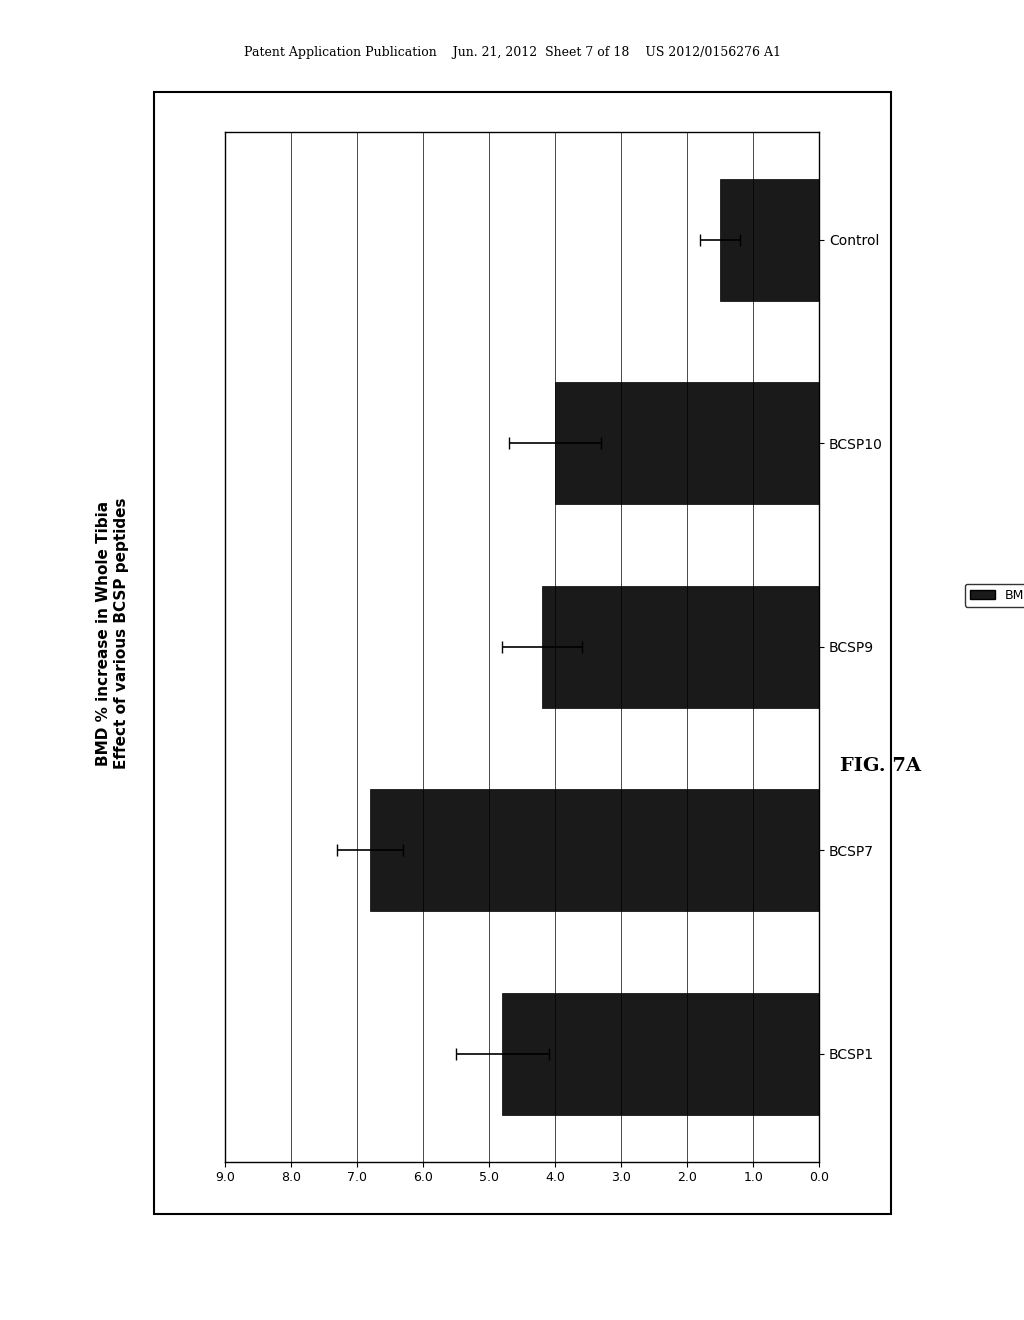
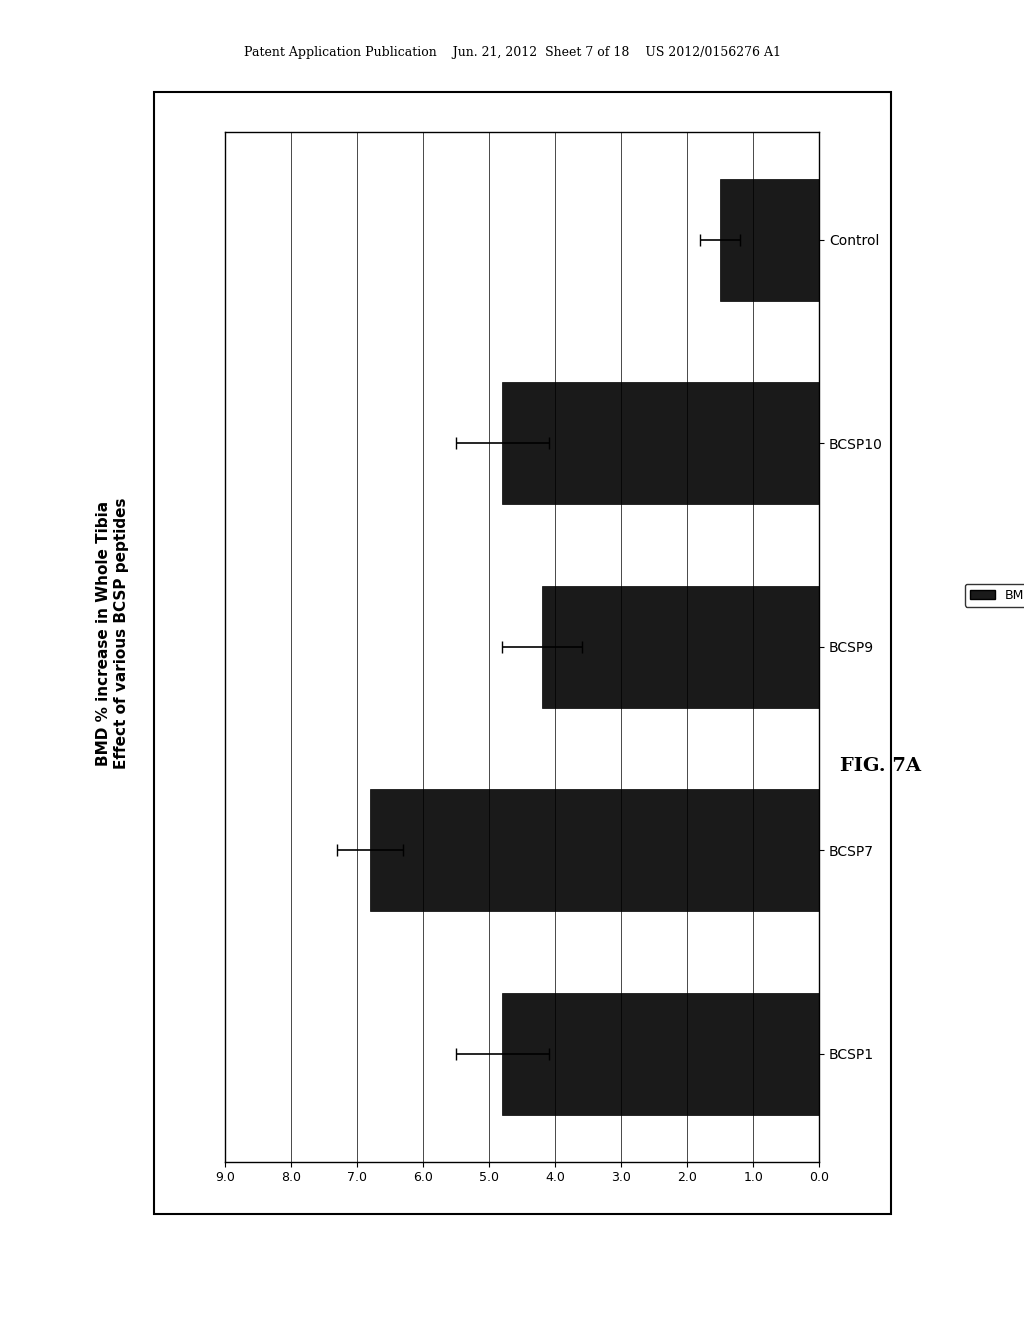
BCSP10: 4.0 -> 4.8
